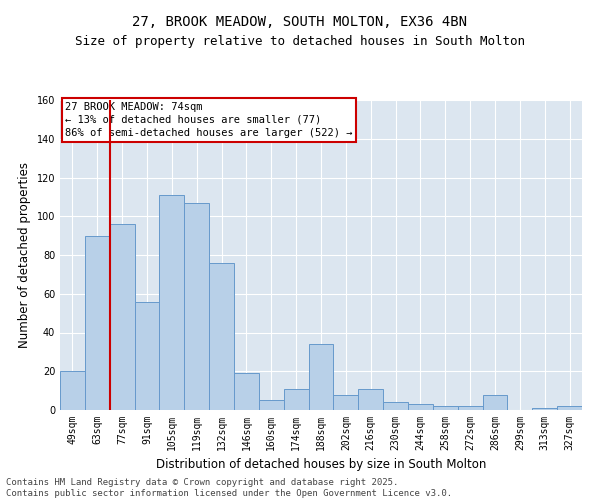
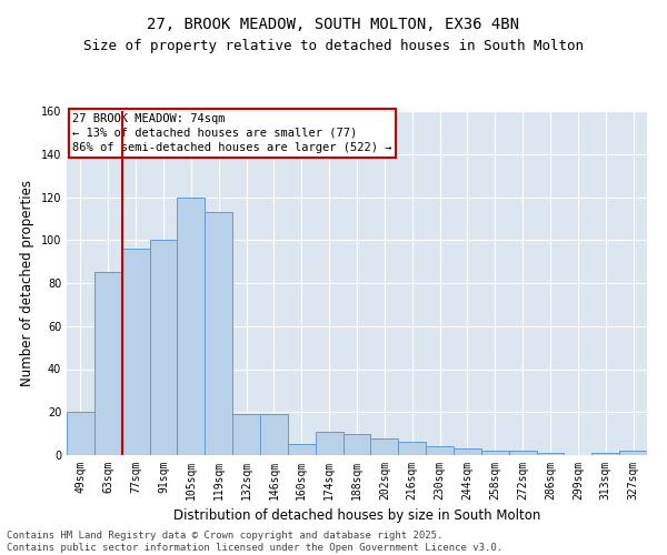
63sqm: 90 -> 85
91sqm: 56 -> 100
105sqm: 111 -> 120
119sqm: 107 -> 113
132sqm: 76 -> 19
188sqm: 34 -> 10
216sqm: 11 -> 6
286sqm: 8 -> 1
